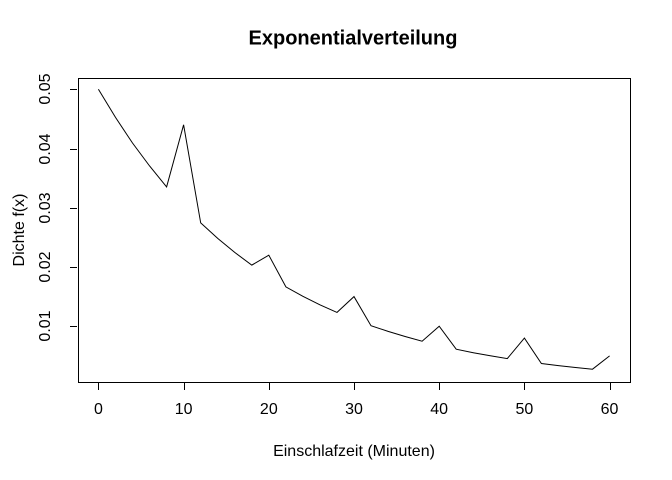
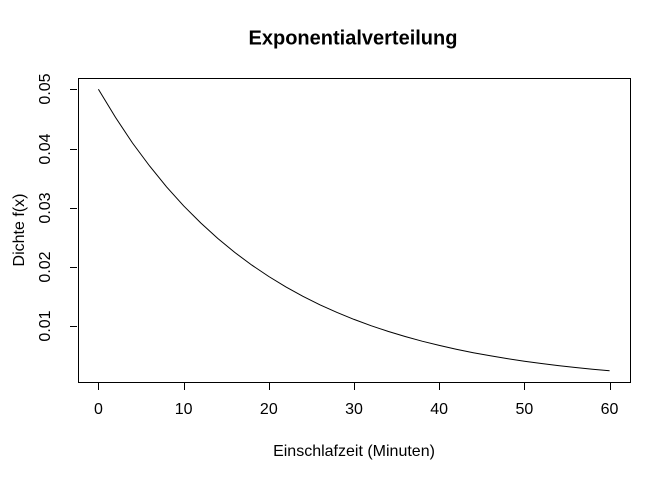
10: 0.044 -> 0.030
20: 0.022 -> 0.018
30: 0.015 -> 0.011
40: 0.010 -> 0.007
50: 0.008 -> 0.004
60: 0.005 -> 0.002
